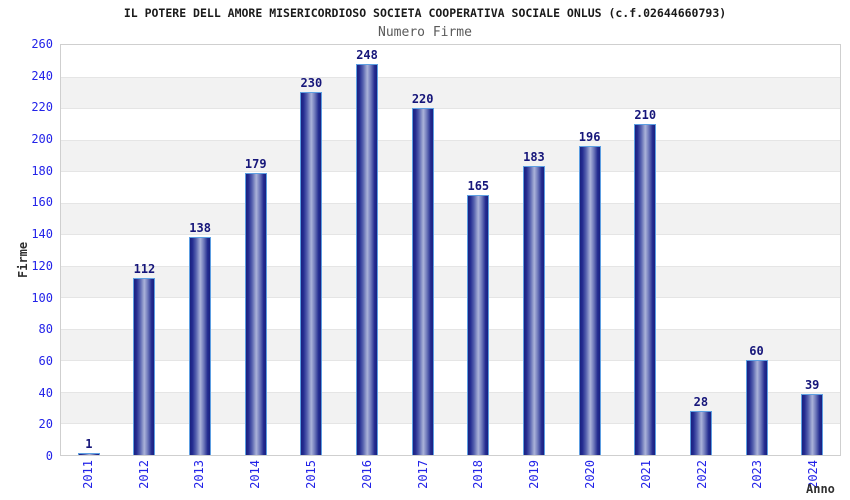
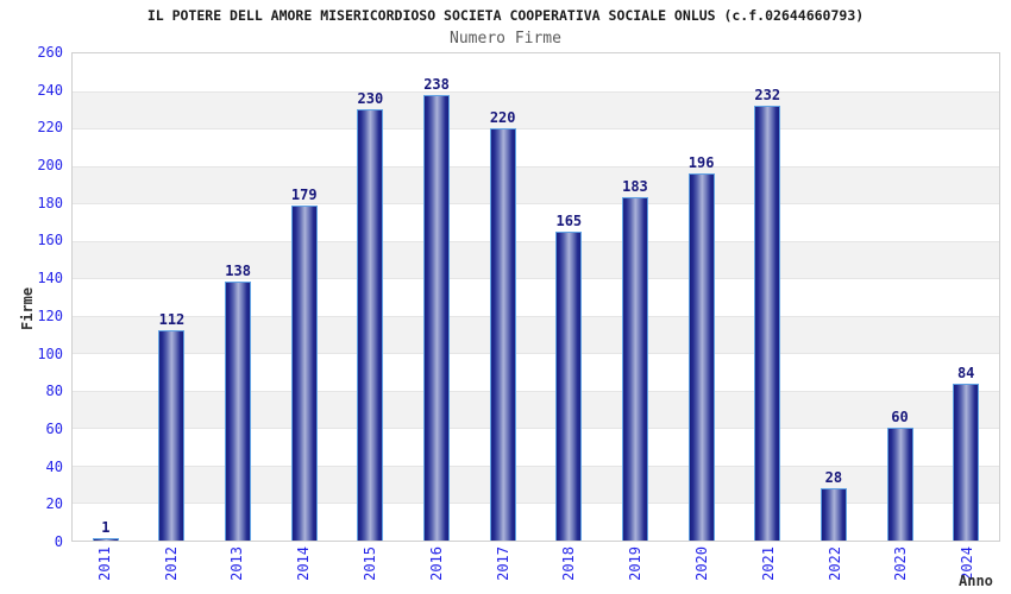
2016: 248 -> 238
2021: 210 -> 232
2024: 39 -> 84
